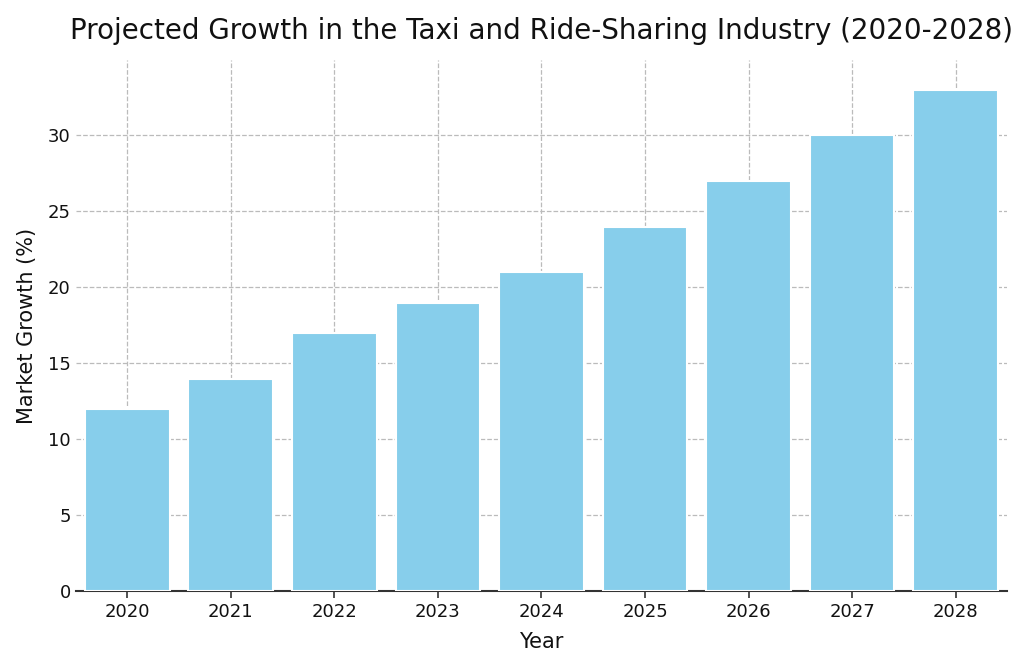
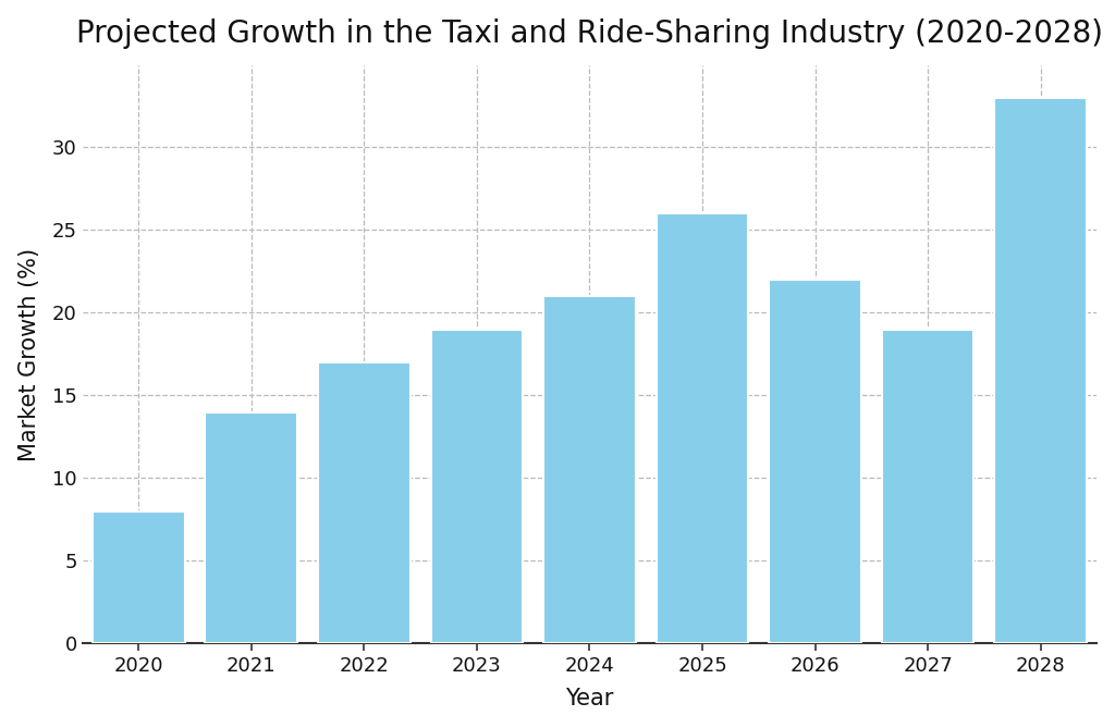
2020: 12 -> 8
2025: 24 -> 26
2026: 27 -> 22
2027: 30 -> 19
